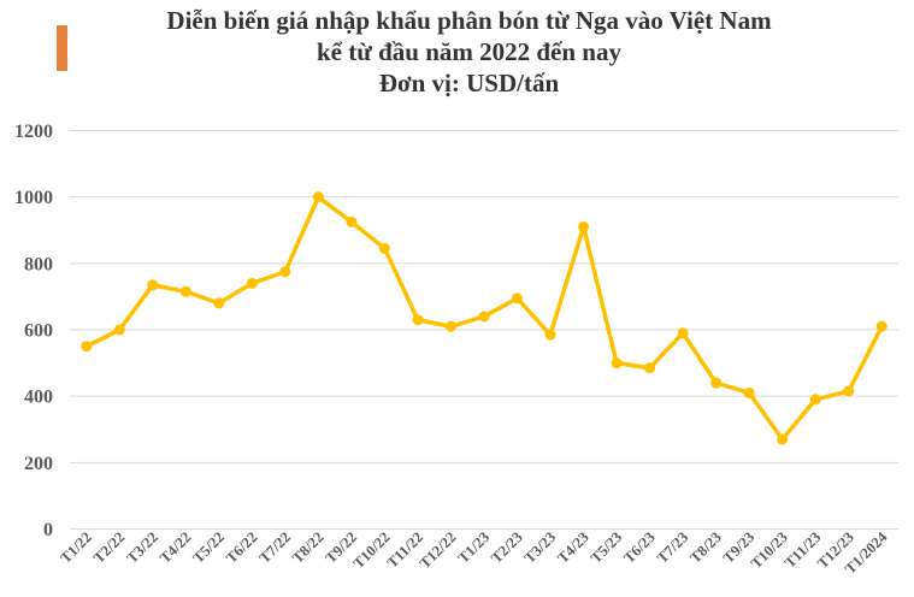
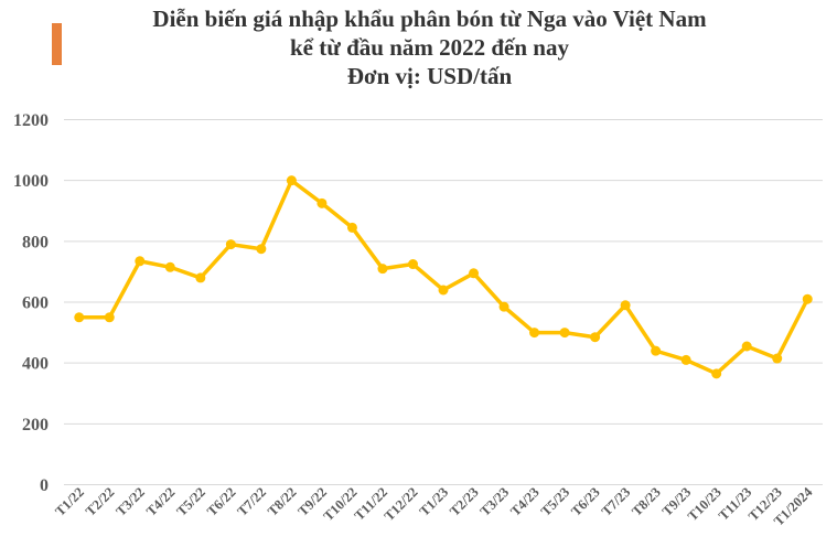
T2/22: 600 -> 550
T6/22: 740 -> 790
T11/22: 630 -> 710
T12/22: 610 -> 720
T4/23: 910 -> 500
T10/23: 270 -> 360
T11/23: 390 -> 460
